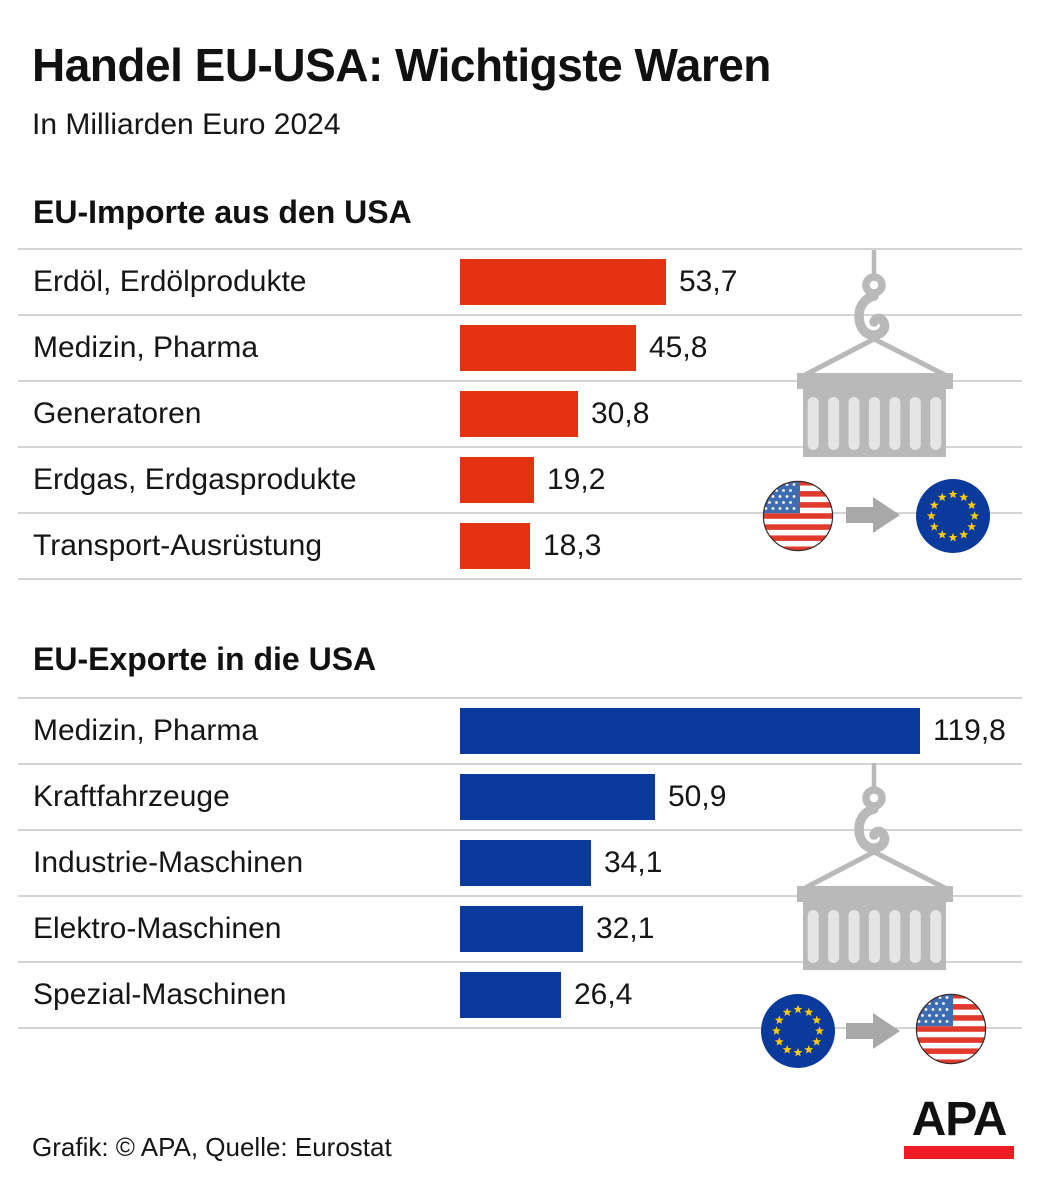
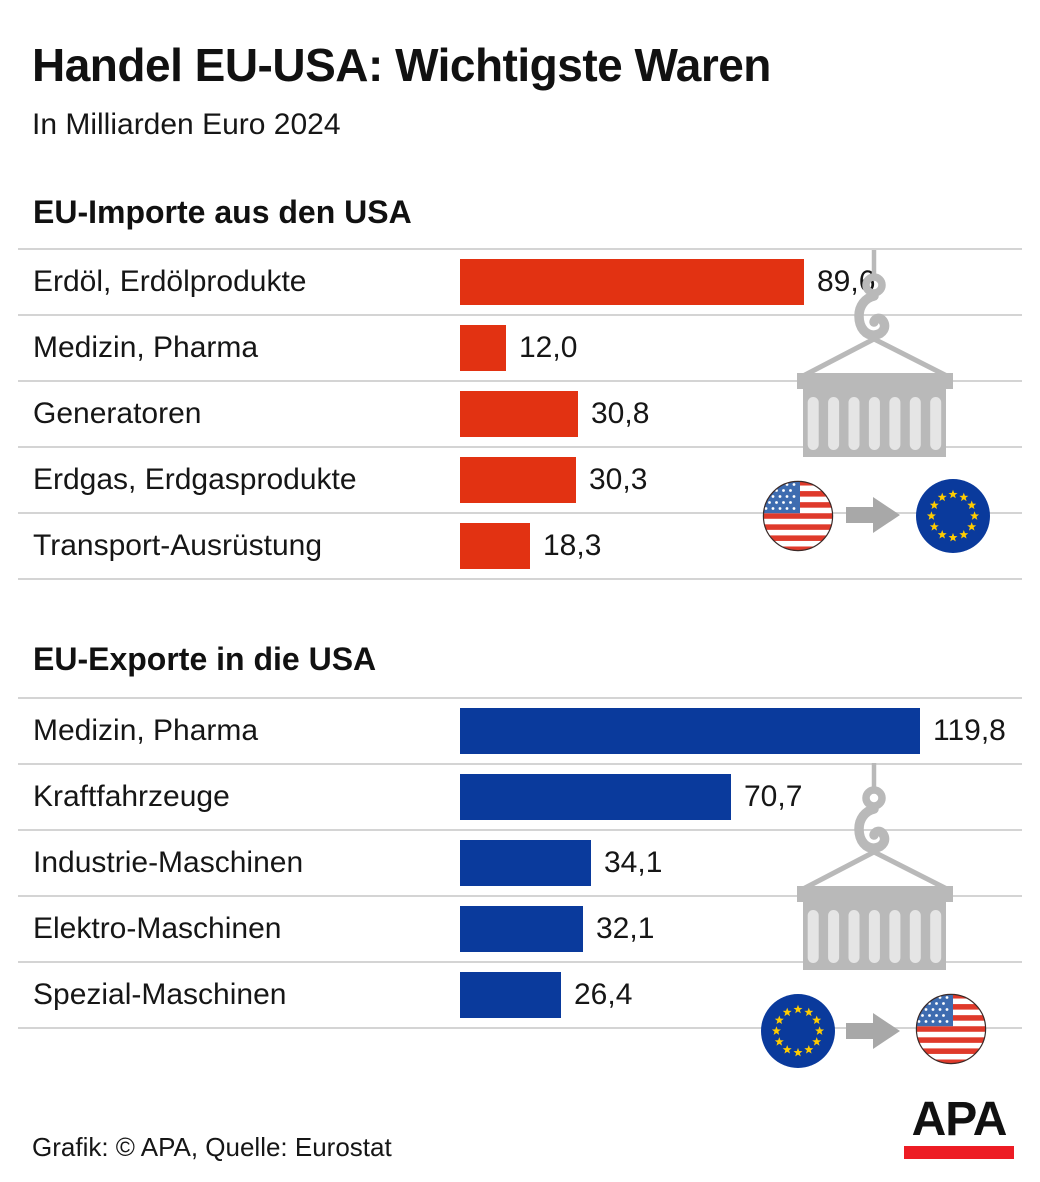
EU-Importe aus den USA/Erdöl, Erdölprodukte: 53,7 -> 89,6
EU-Importe aus den USA/Medizin, Pharma: 45,8 -> 12,0
EU-Importe aus den USA/Erdgas, Erdgasprodukte: 19,2 -> 30,3
EU-Exporte in die USA/Kraftfahrzeuge: 50,9 -> 70,7
